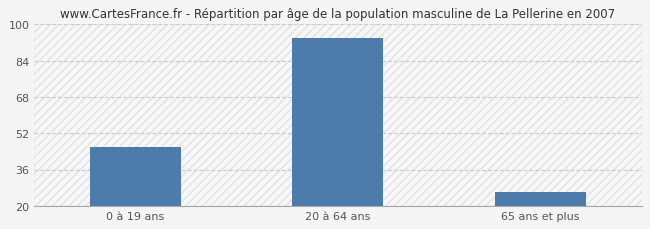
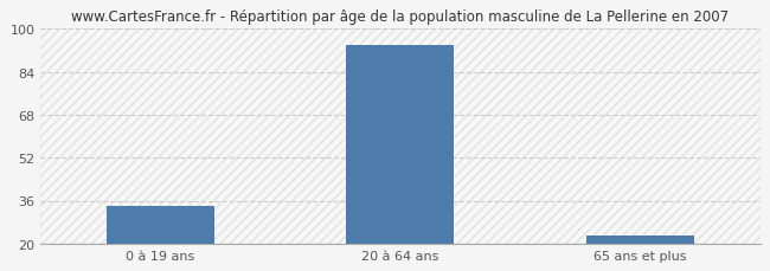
0 à 19 ans: 46 -> 34
65 ans et plus: 26 -> 23
